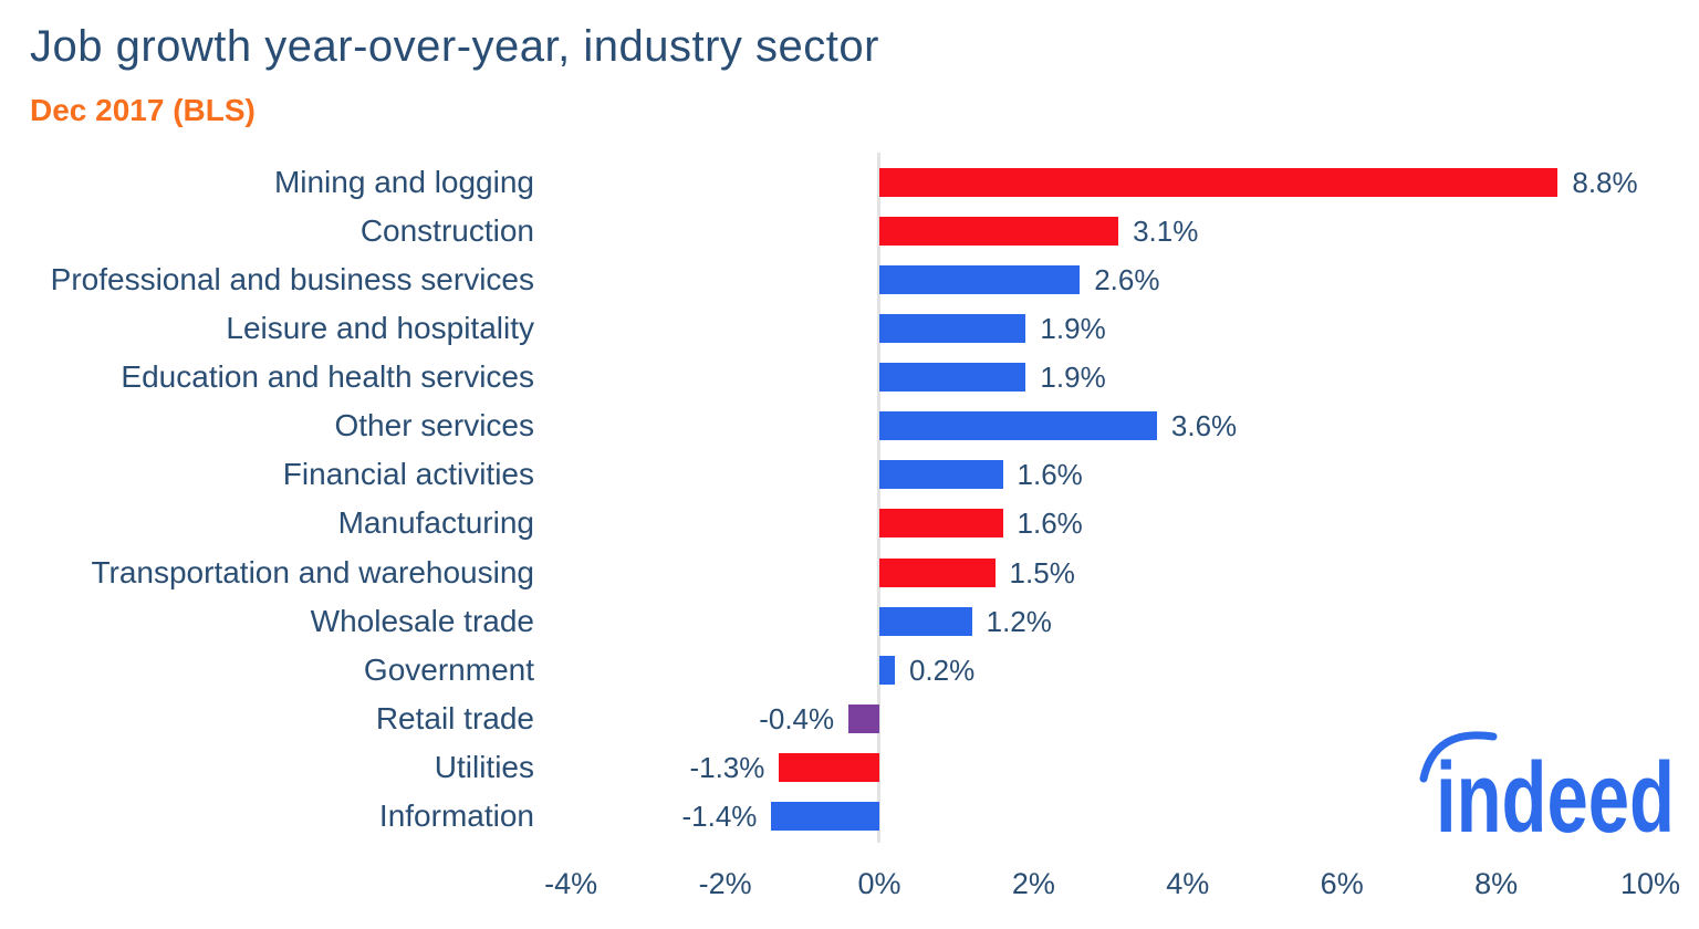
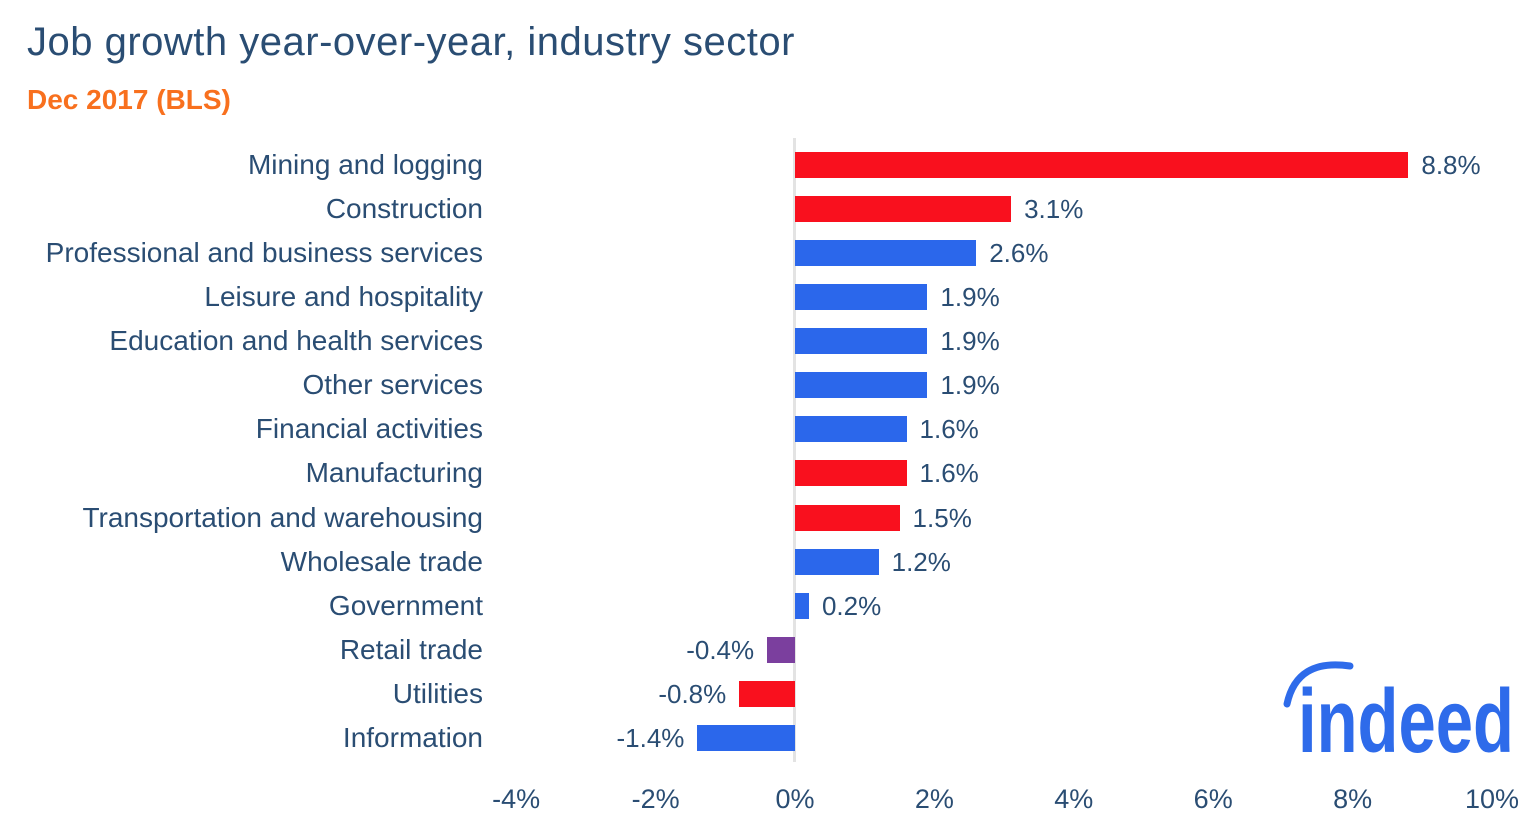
Other services: 3.6% -> 1.9%
Utilities: -1.3% -> -0.8%
